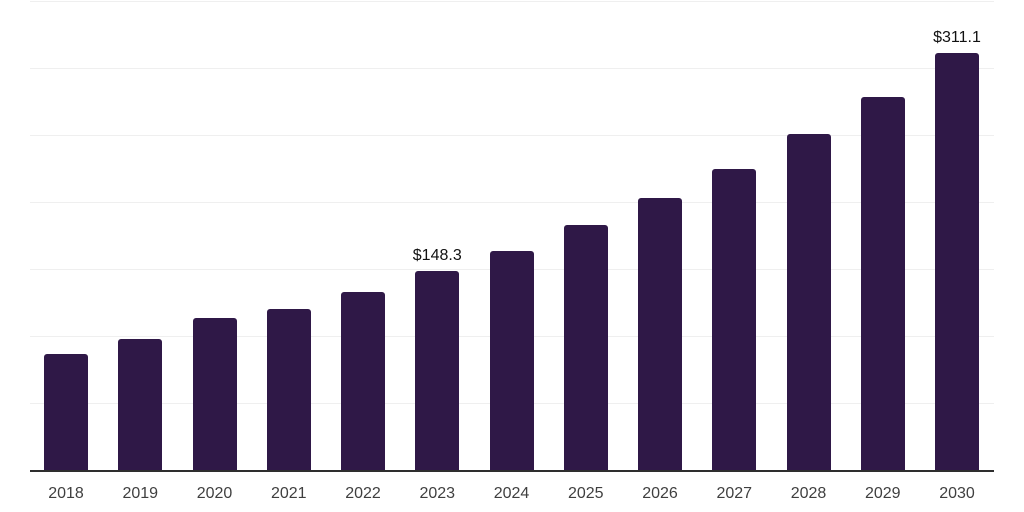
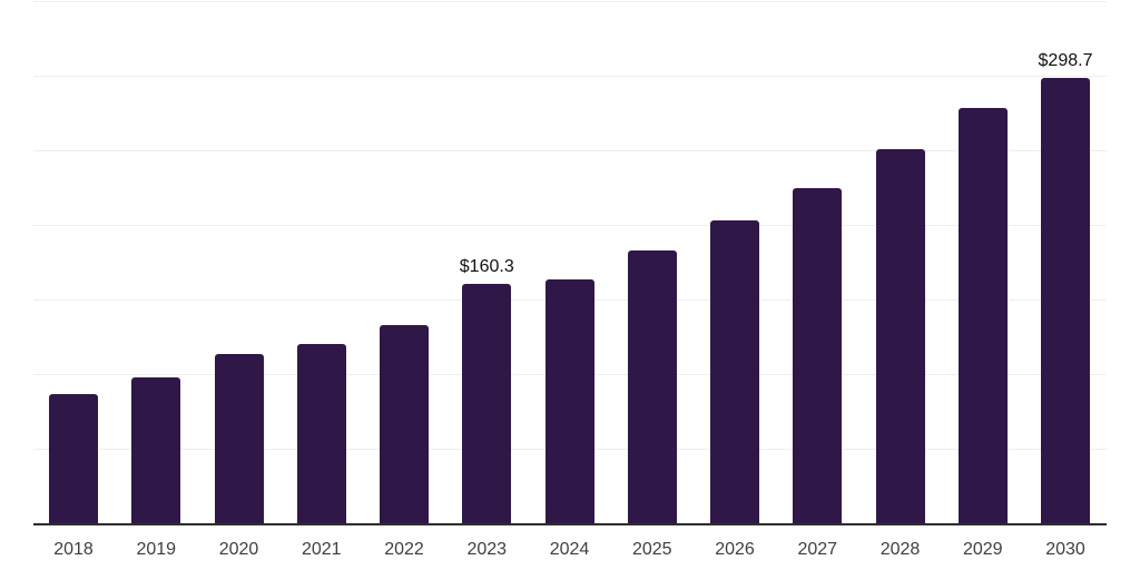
2023: $148.3 -> $160.3
2030: $311.1 -> $298.7
